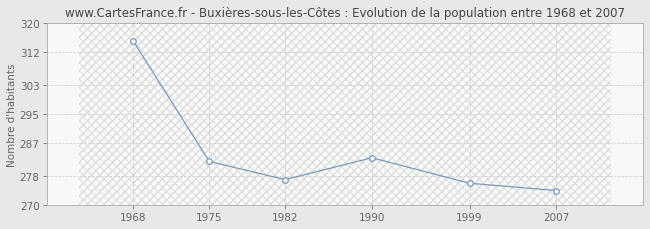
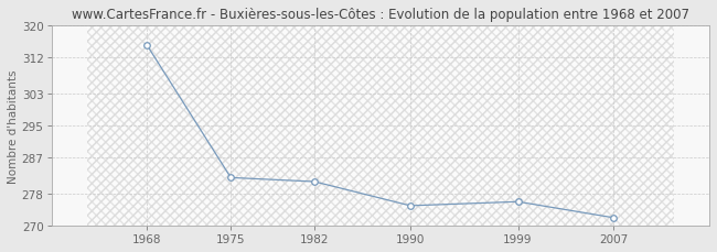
1982: 277 -> 281
1990: 283 -> 275
2007: 274 -> 272
